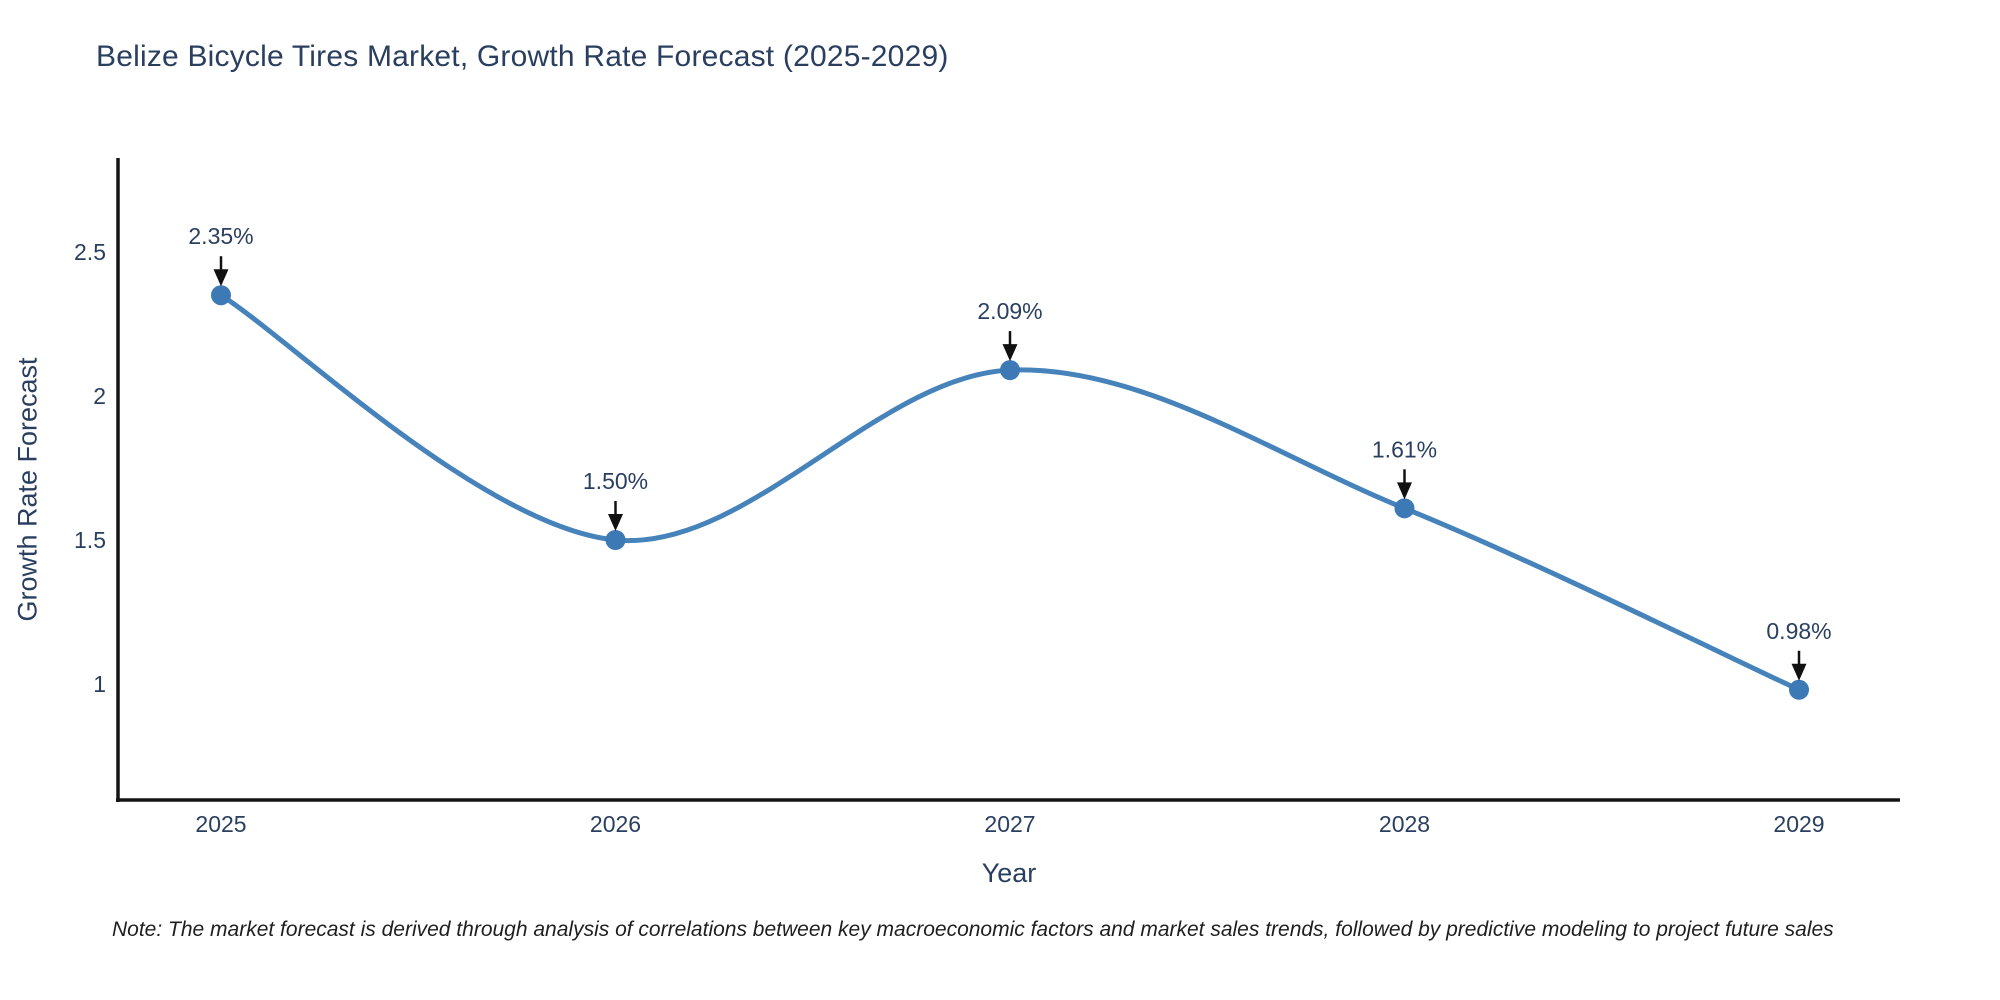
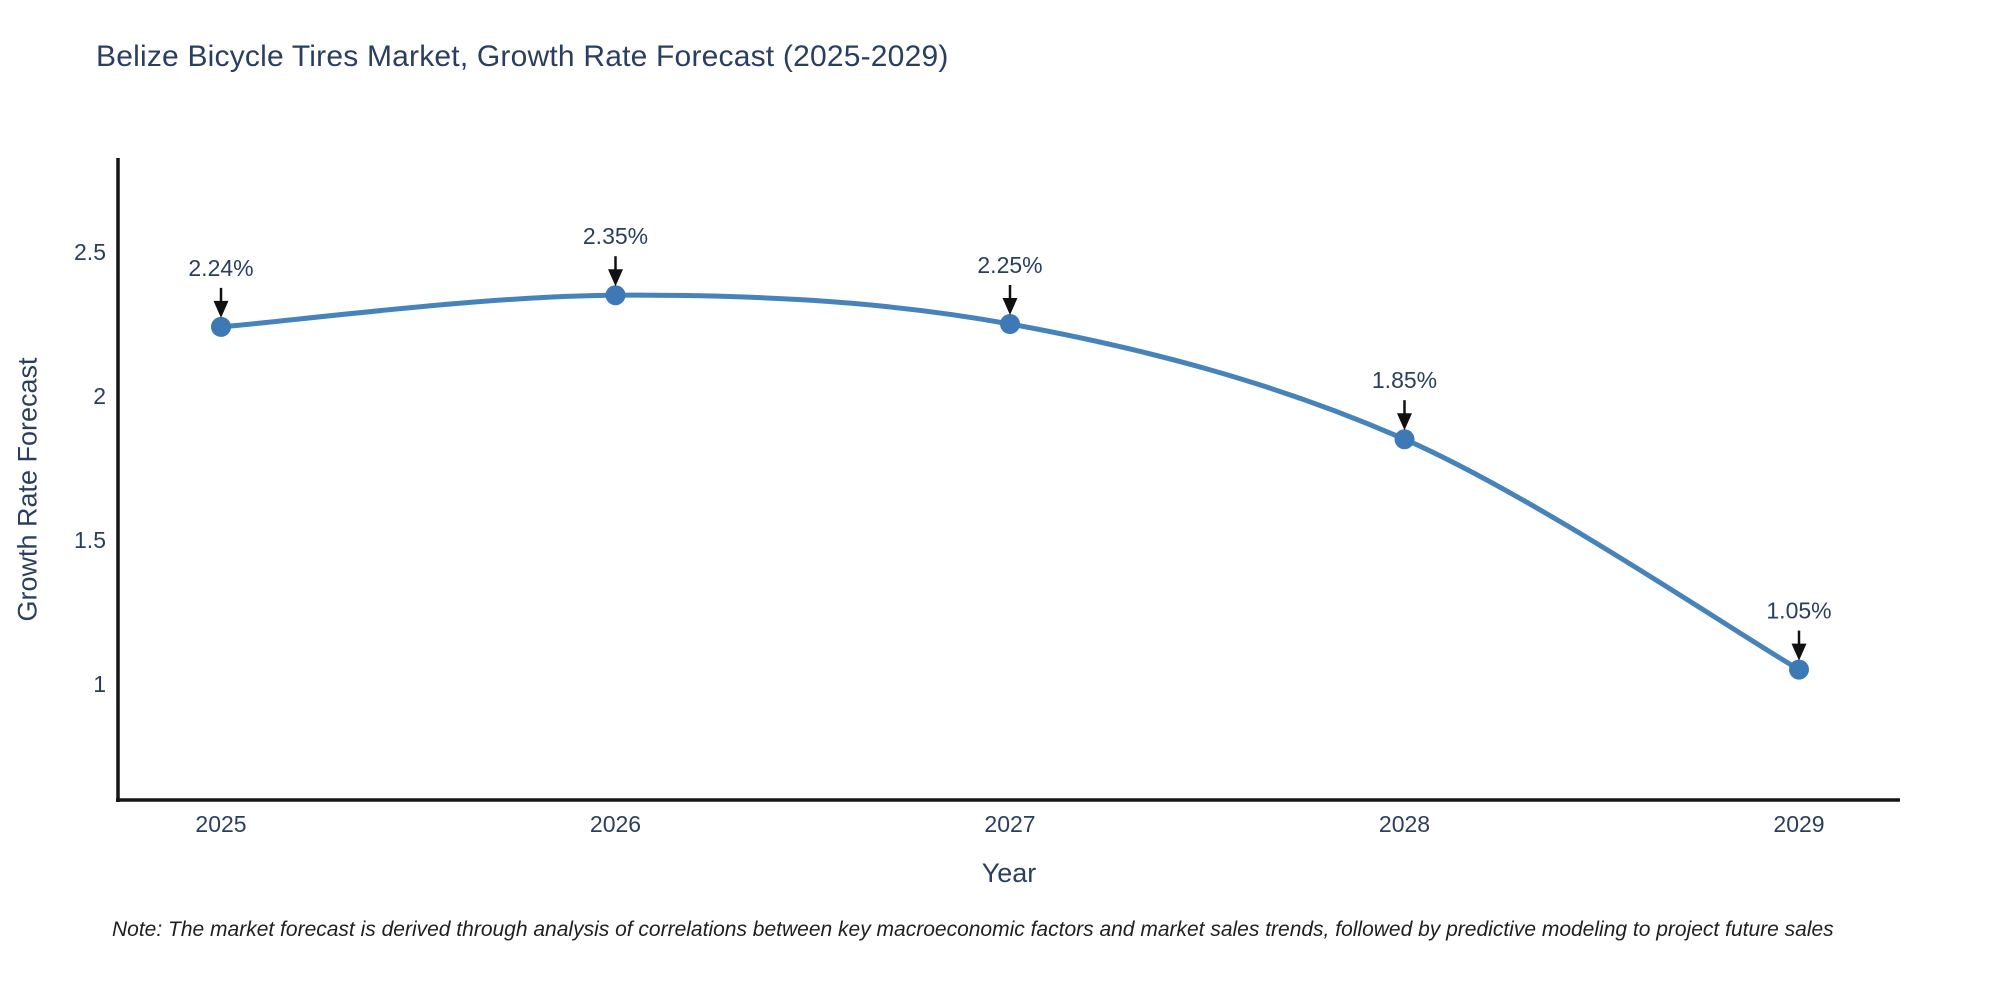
2025: 2.35% -> 2.24%
2026: 1.50% -> 2.35%
2027: 2.09% -> 2.25%
2028: 1.61% -> 1.85%
2029: 0.98% -> 1.05%
